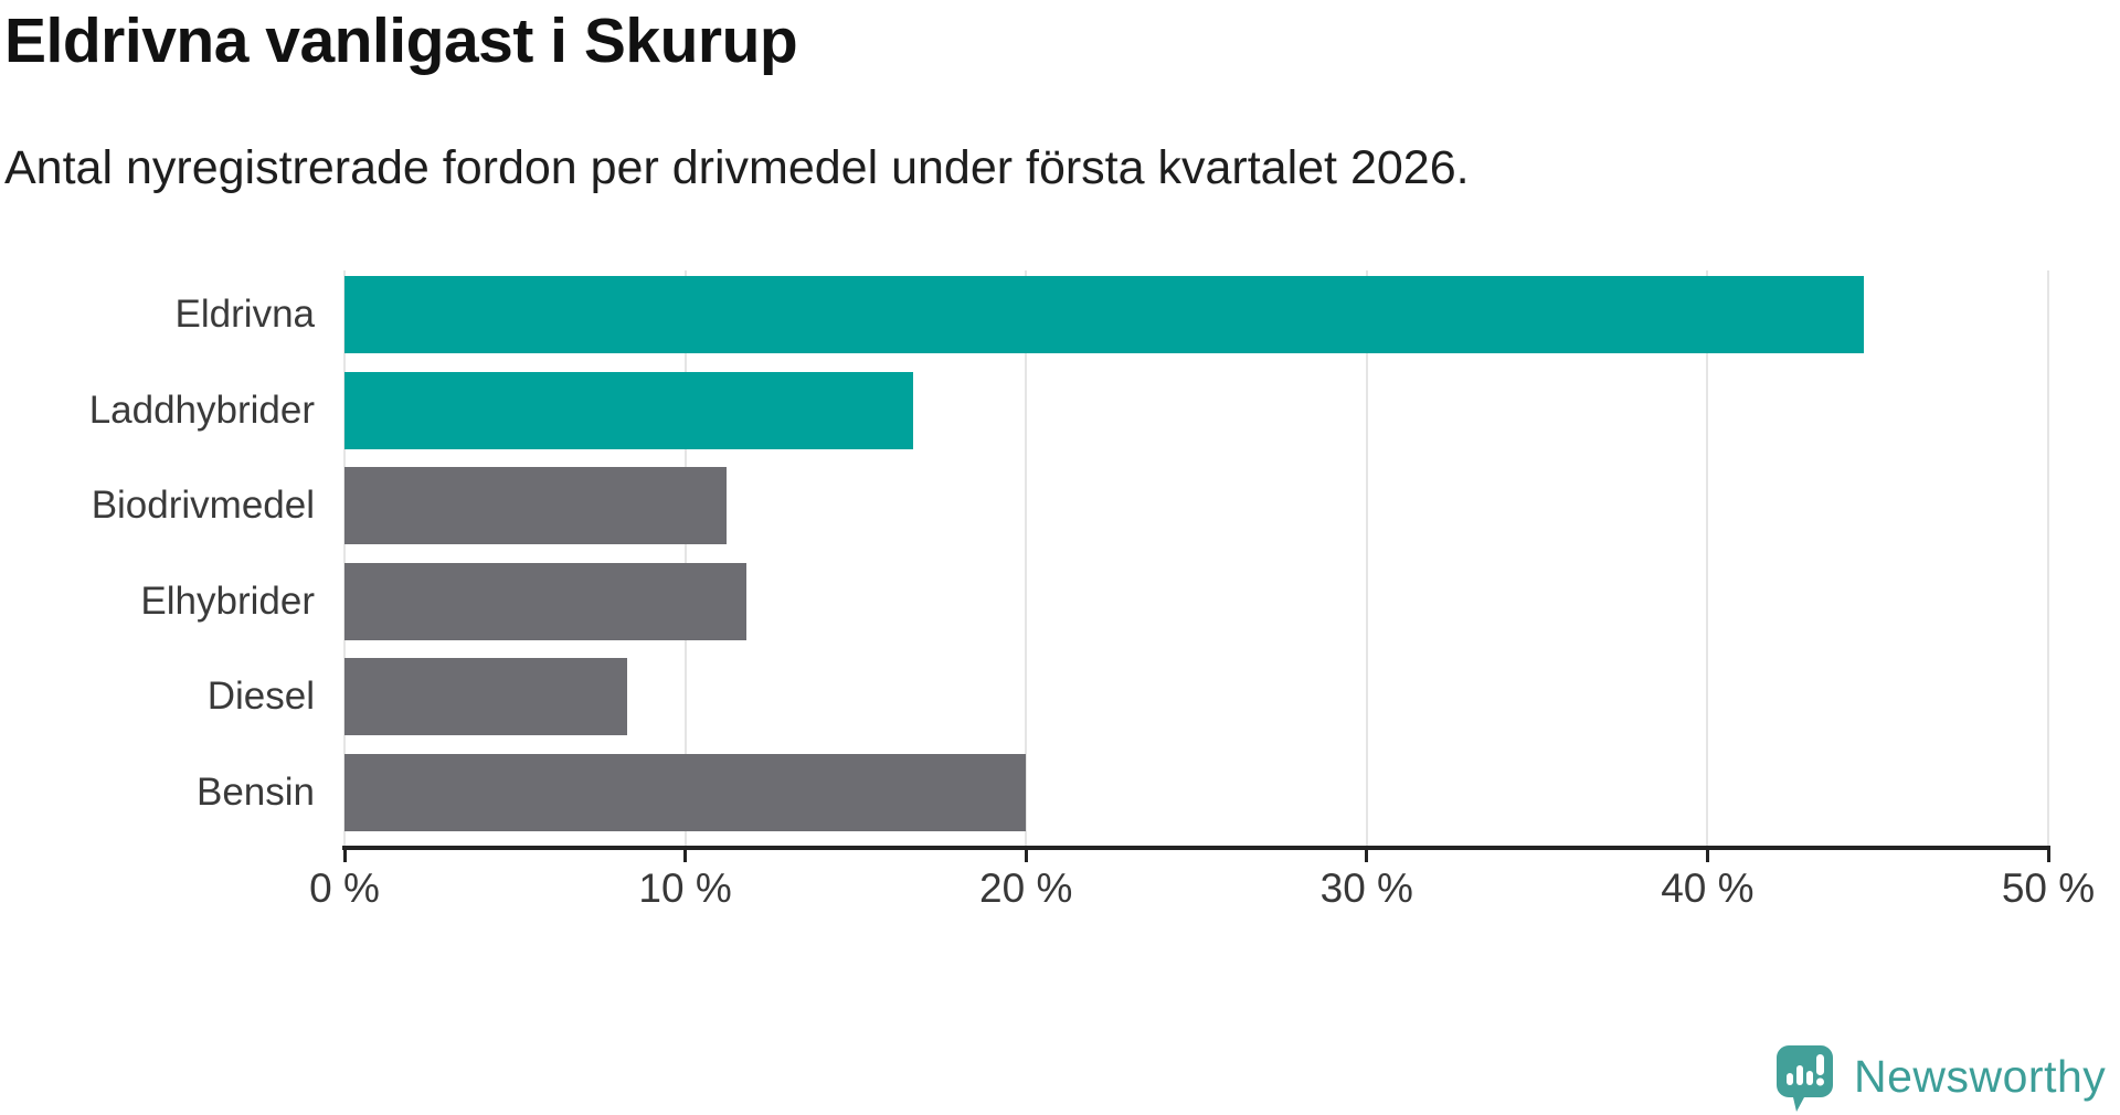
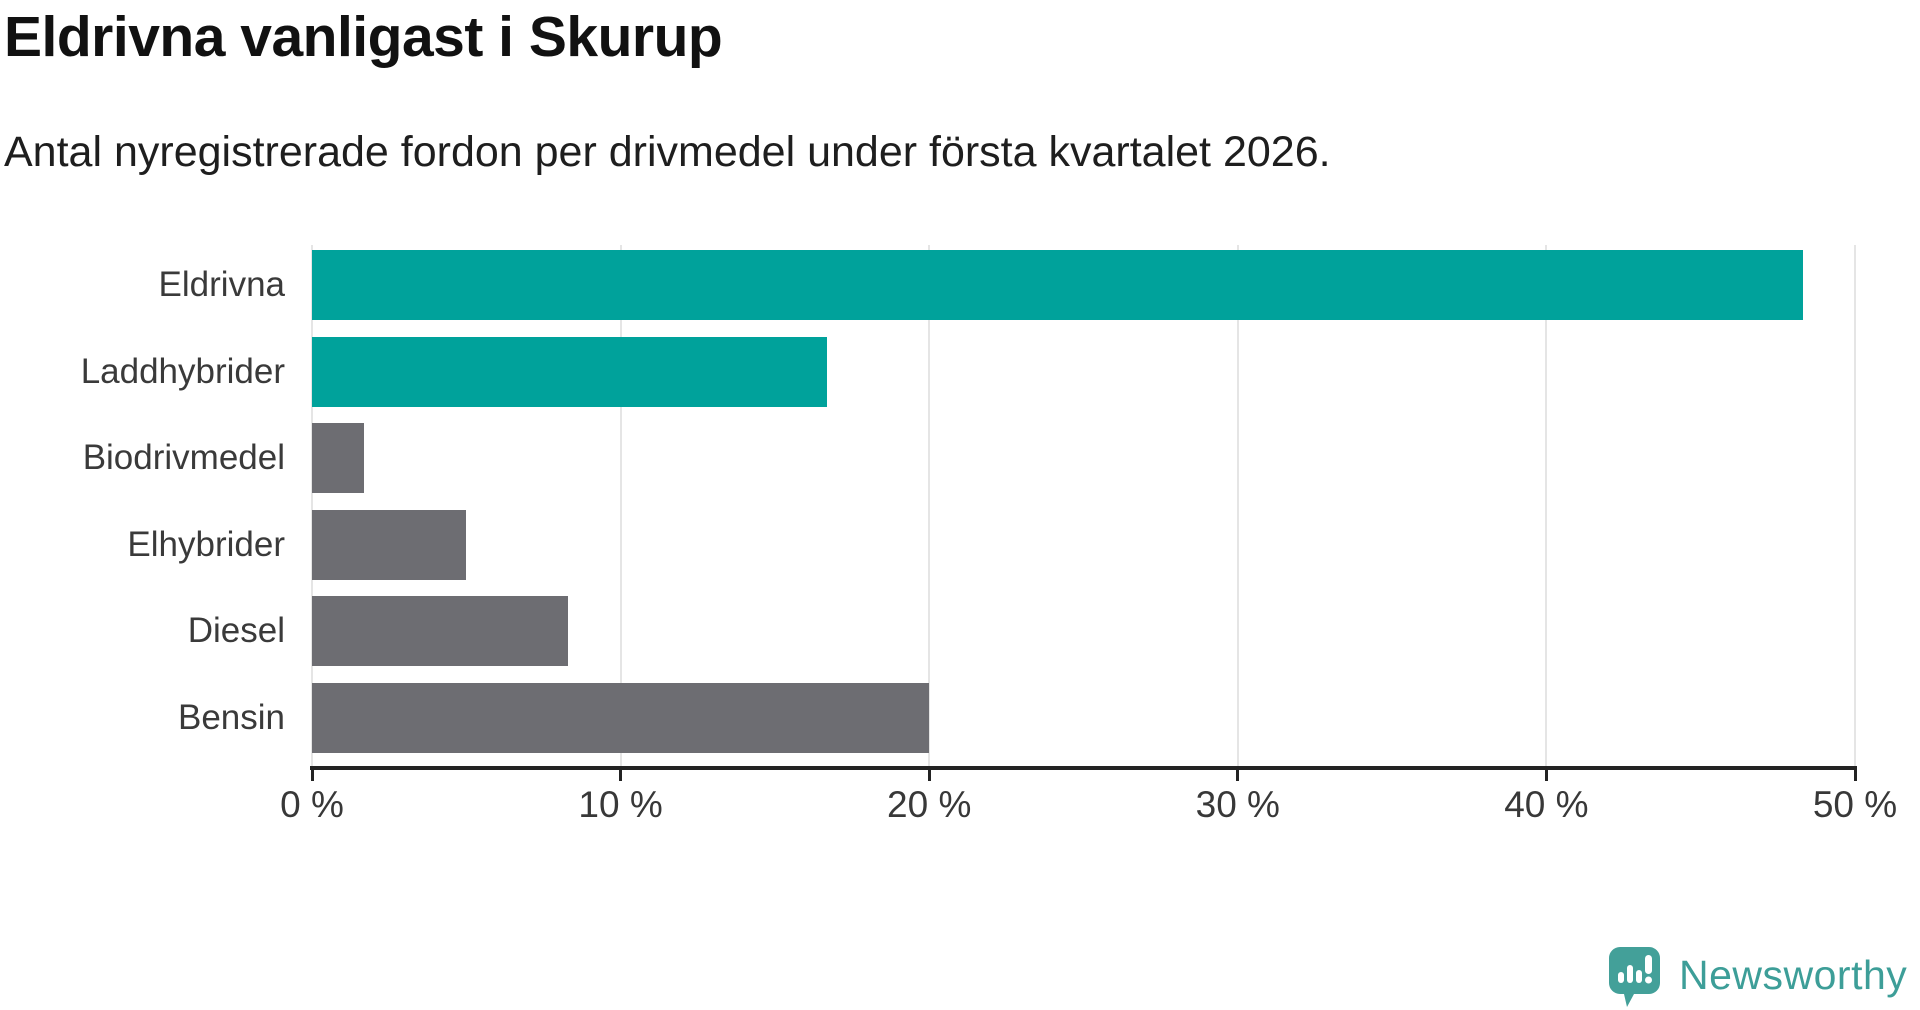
Eldrivna: 44.6% -> 48.3%
Biodrivmedel: 11.2% -> 1.7%
Elhybrider: 11.8% -> 5.0%
